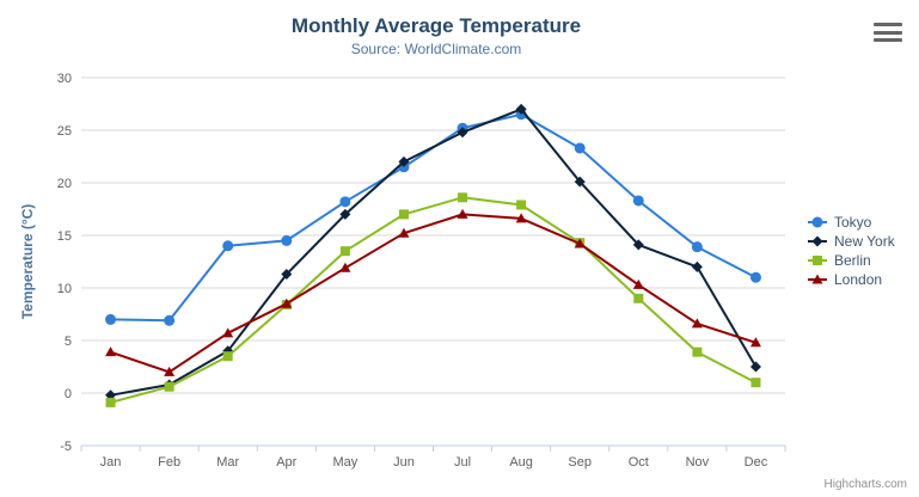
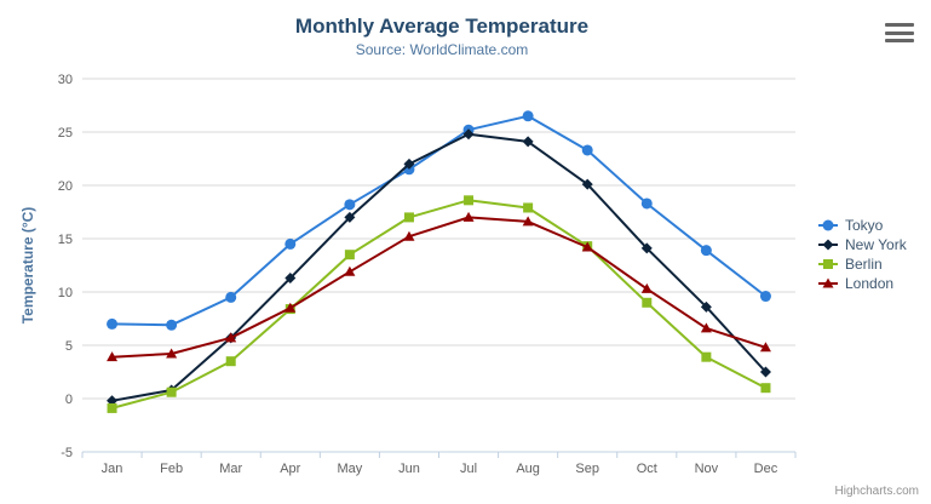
London/Feb: 2 -> 4
Tokyo/Mar: 14 -> 10
New York/Mar: 4 -> 6
New York/Aug: 27 -> 24
New York/Nov: 12 -> 9
Tokyo/Dec: 11 -> 10
